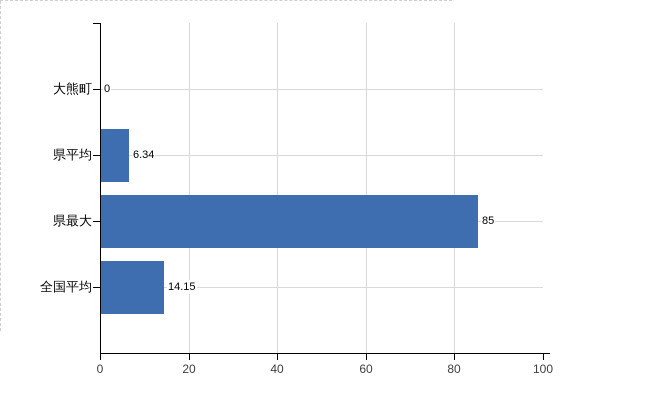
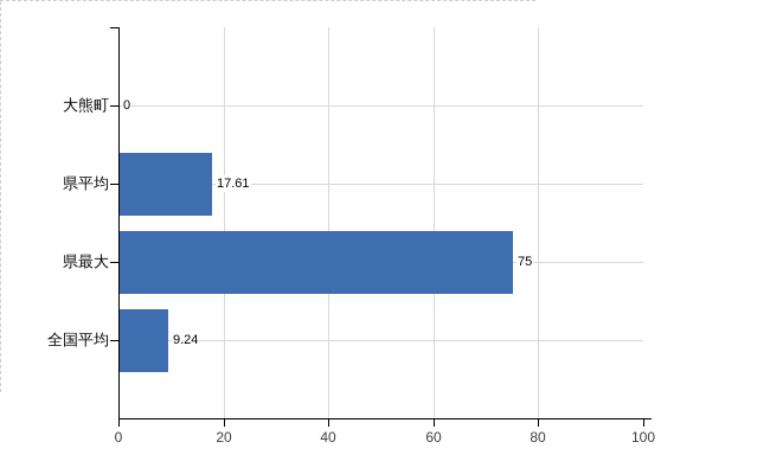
県平均: 6.34 -> 17.61
県最大: 85 -> 75
全国平均: 14.15 -> 9.24
